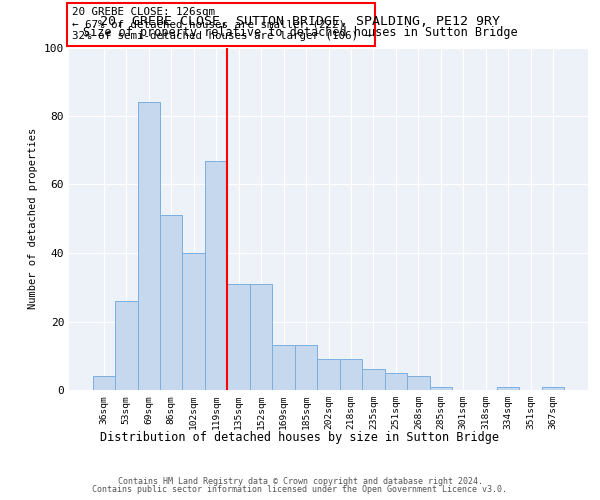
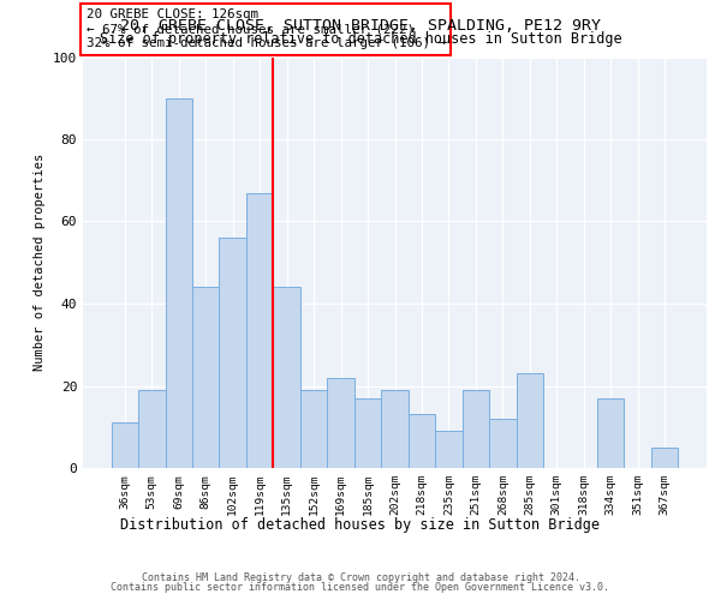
36sqm: 4 -> 11
53sqm: 26 -> 19
69sqm: 84 -> 90
86sqm: 51 -> 44
102sqm: 40 -> 56
135sqm: 31 -> 44
152sqm: 31 -> 19
169sqm: 13 -> 22
185sqm: 13 -> 17
202sqm: 9 -> 19
218sqm: 9 -> 13
235sqm: 6 -> 9
251sqm: 5 -> 19
268sqm: 4 -> 12
285sqm: 1 -> 23
334sqm: 1 -> 17
367sqm: 1 -> 5
